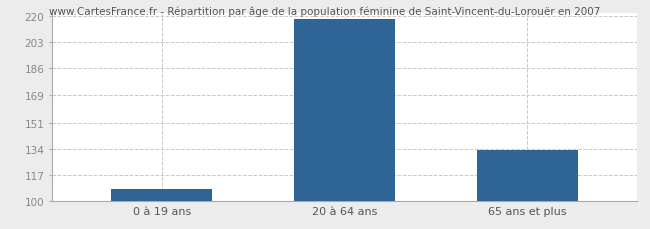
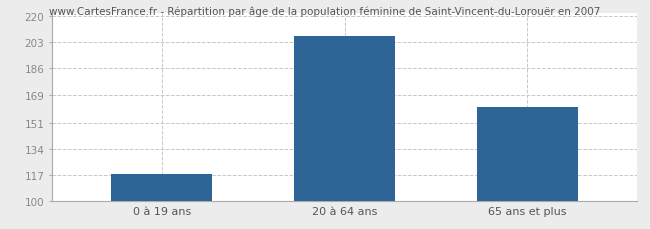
0 à 19 ans: 108 -> 118
20 à 64 ans: 218 -> 207
65 ans et plus: 133 -> 161
